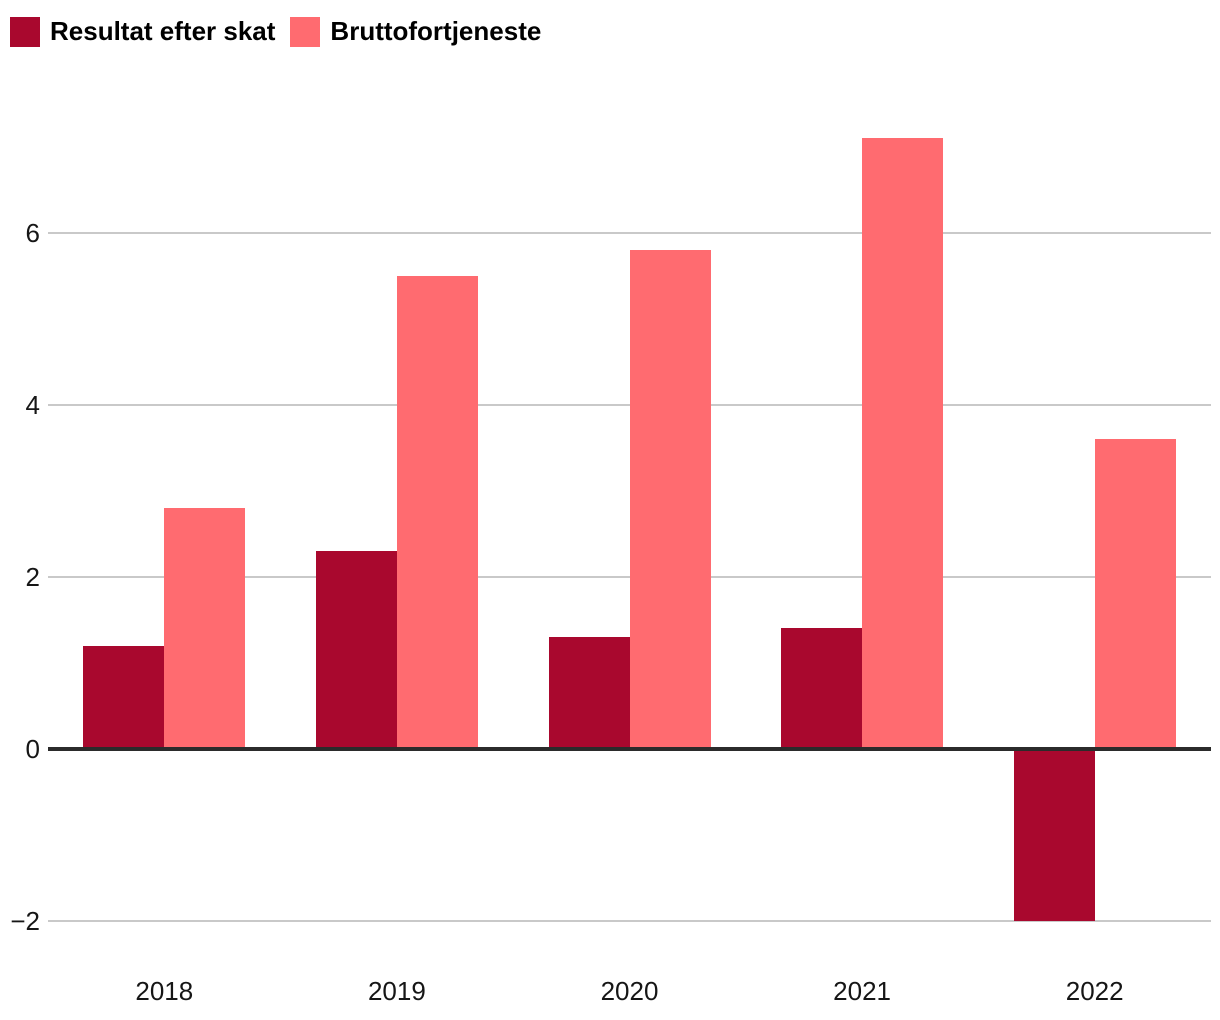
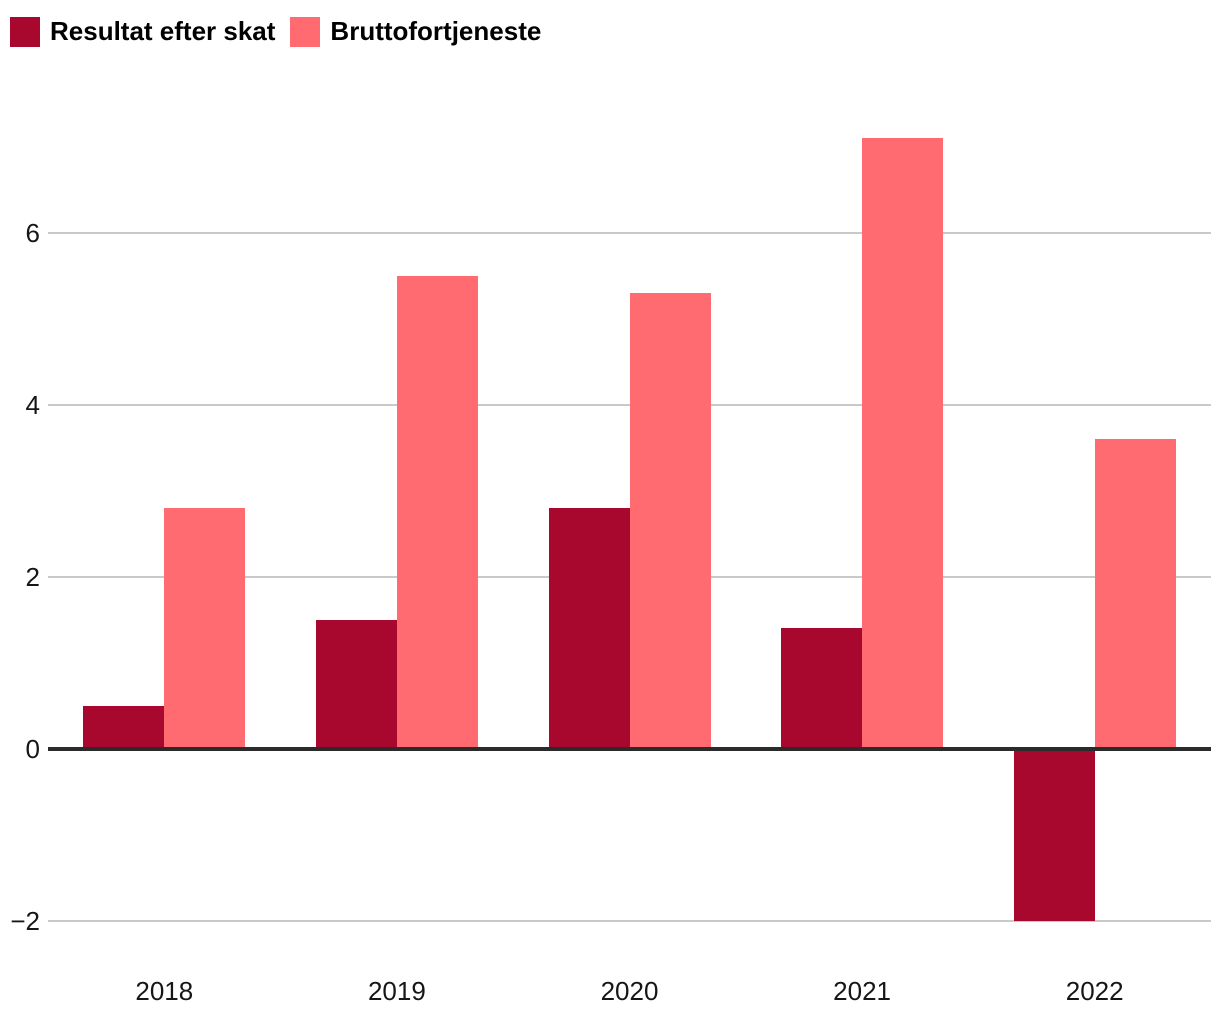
Resultat efter skat/2018: 1.2 -> 0.5
Resultat efter skat/2019: 2.3 -> 1.5
Resultat efter skat/2020: 1.3 -> 2.8
Bruttofortjeneste/2020: 5.8 -> 5.3
